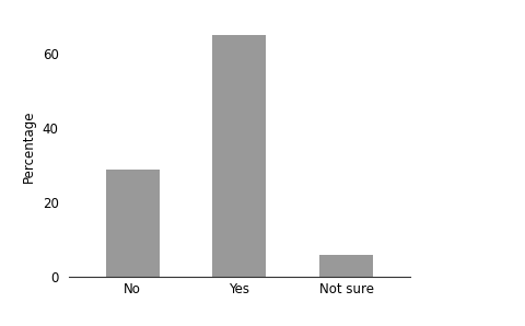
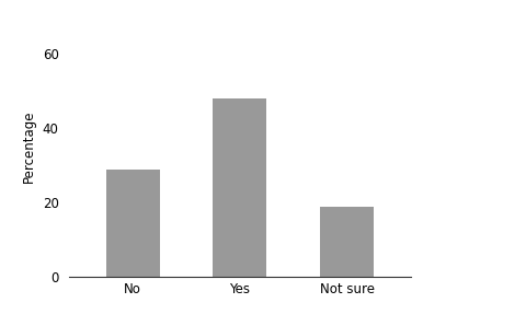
Yes: 65 -> 48
Not sure: 6 -> 19
